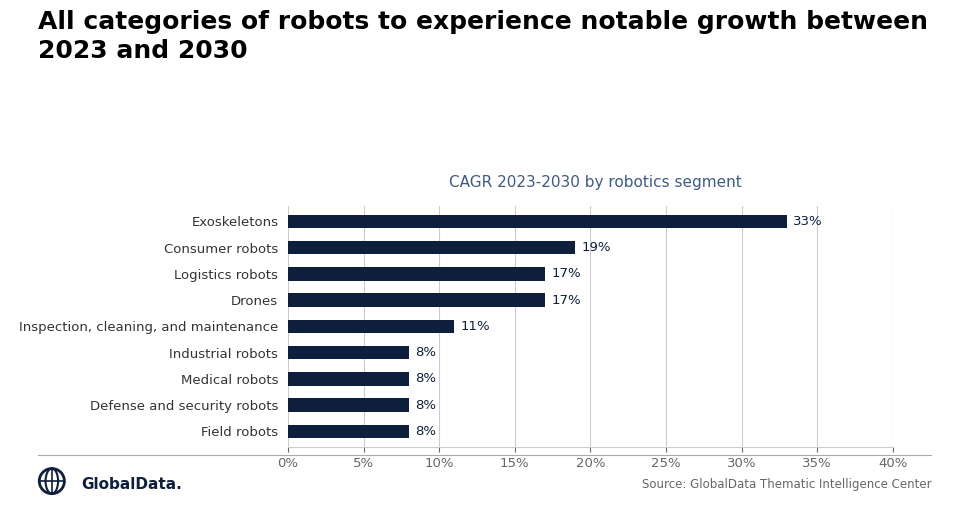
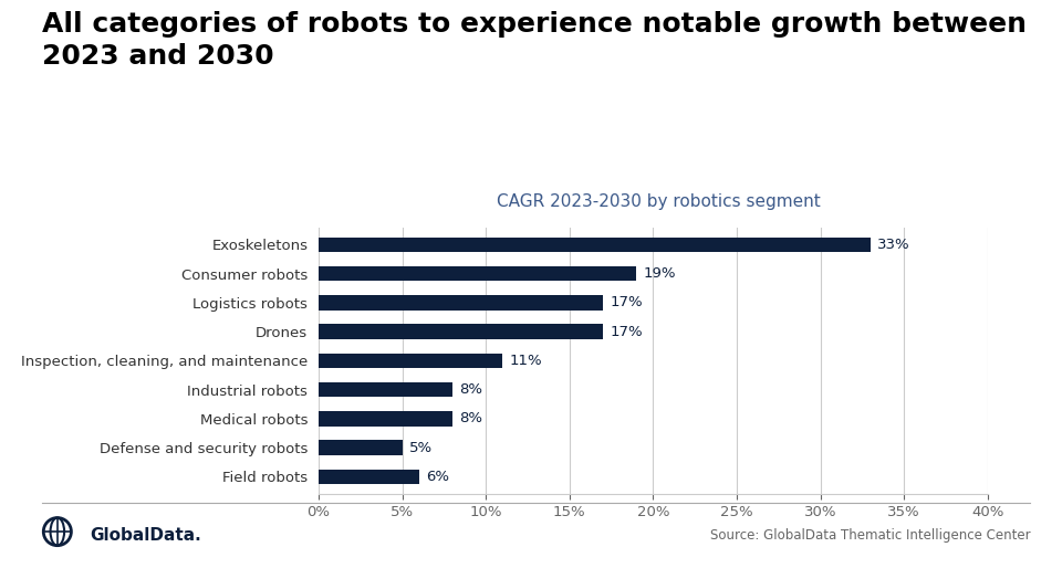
Defense and security robots: 8% -> 5%
Field robots: 8% -> 6%
